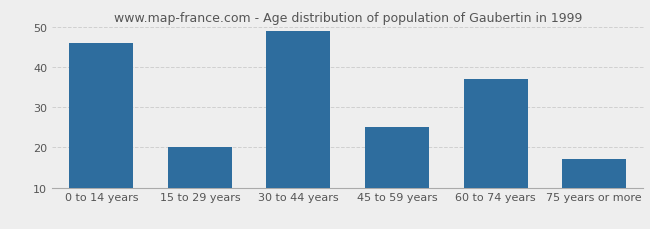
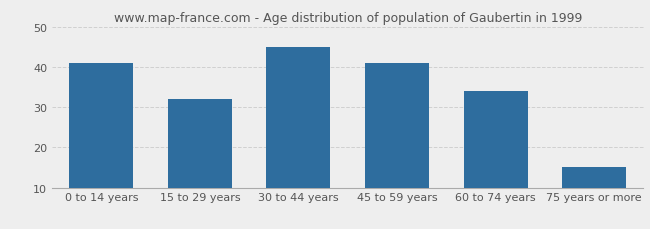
0 to 14 years: 46 -> 41
15 to 29 years: 20 -> 32
30 to 44 years: 49 -> 45
45 to 59 years: 25 -> 41
60 to 74 years: 37 -> 34
75 years or more: 17 -> 15
